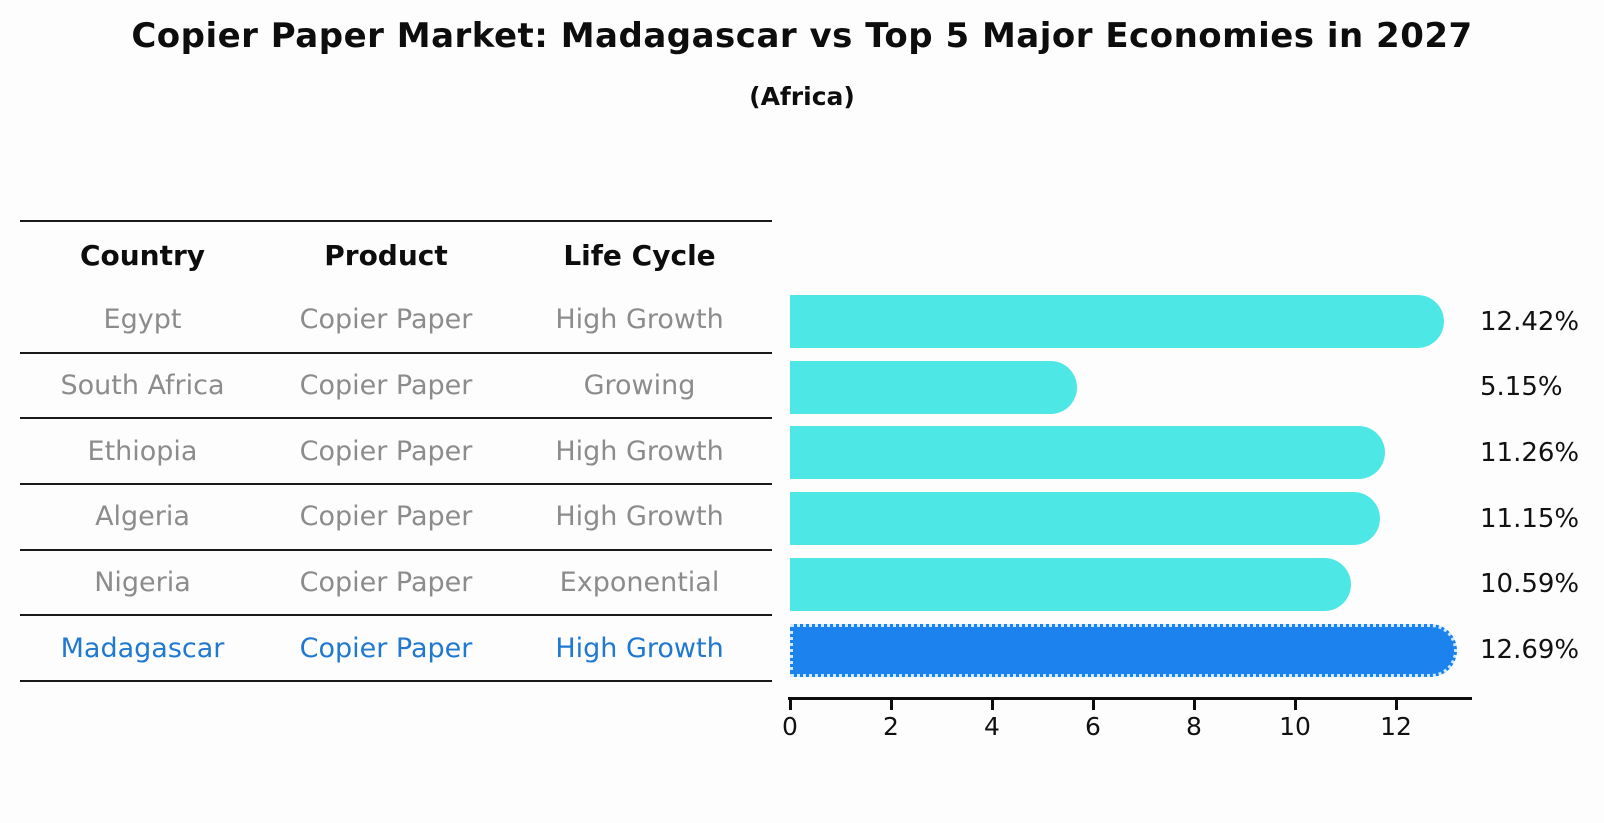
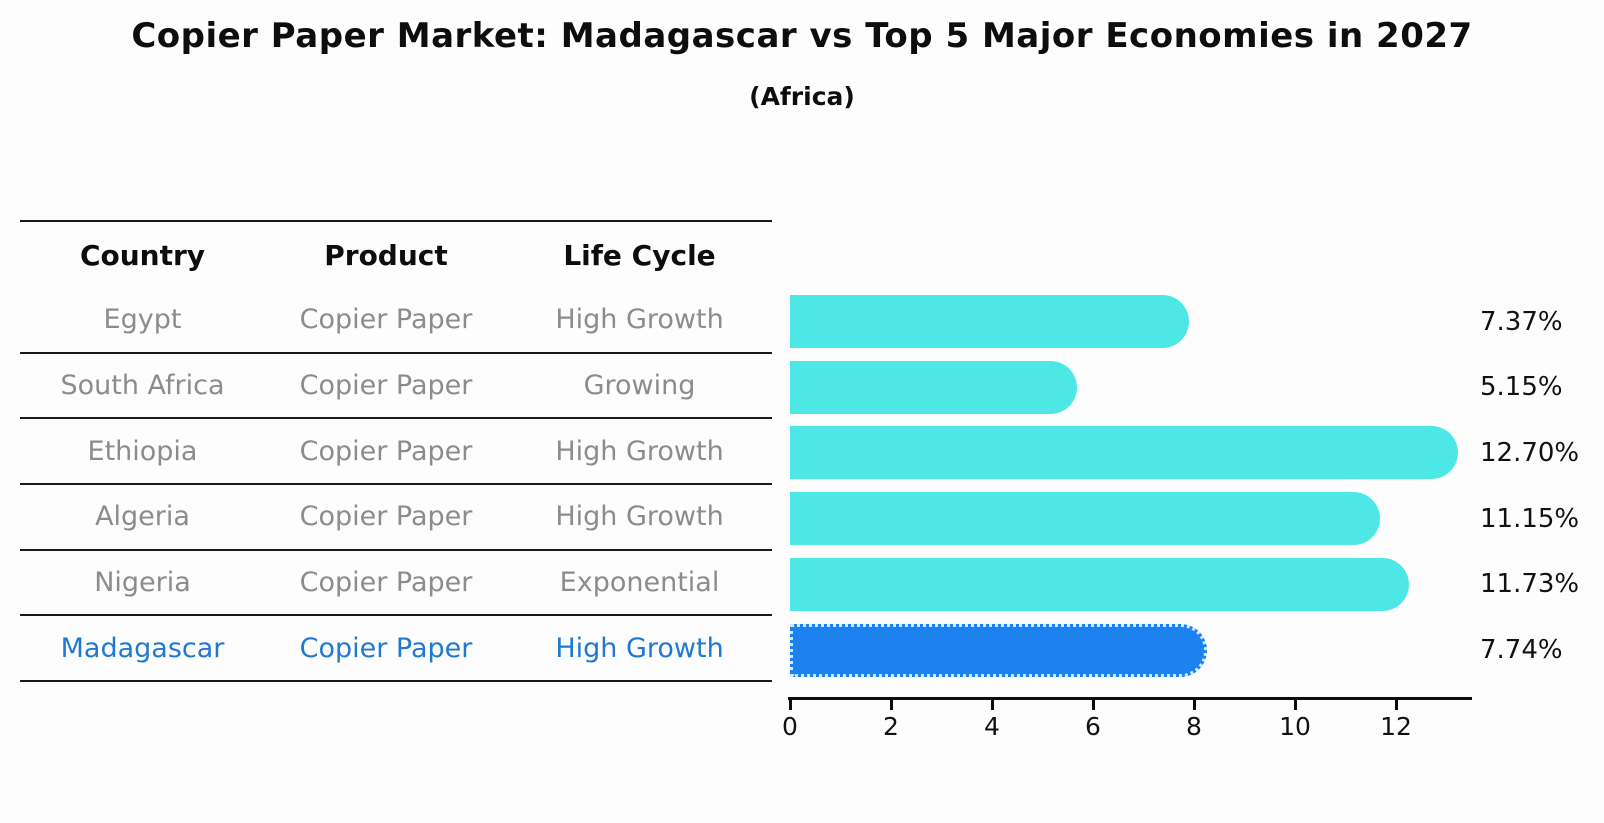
Egypt: 12.42% -> 7.37%
Ethiopia: 11.26% -> 12.70%
Nigeria: 10.59% -> 11.73%
Madagascar: 12.69% -> 7.74%
